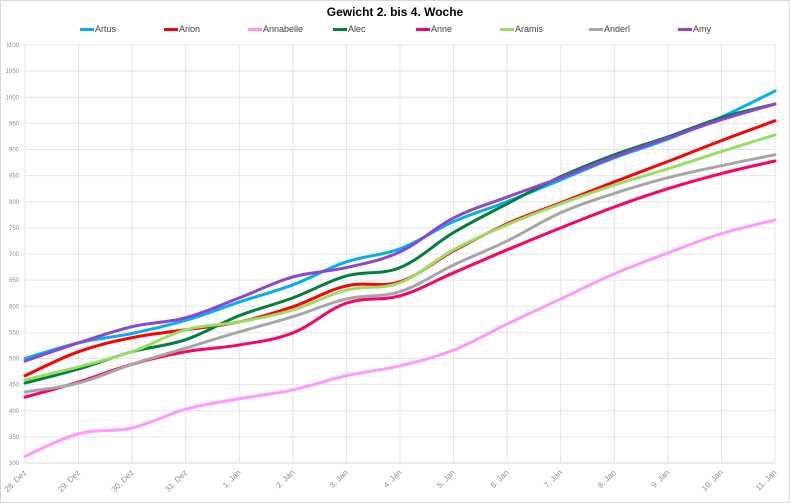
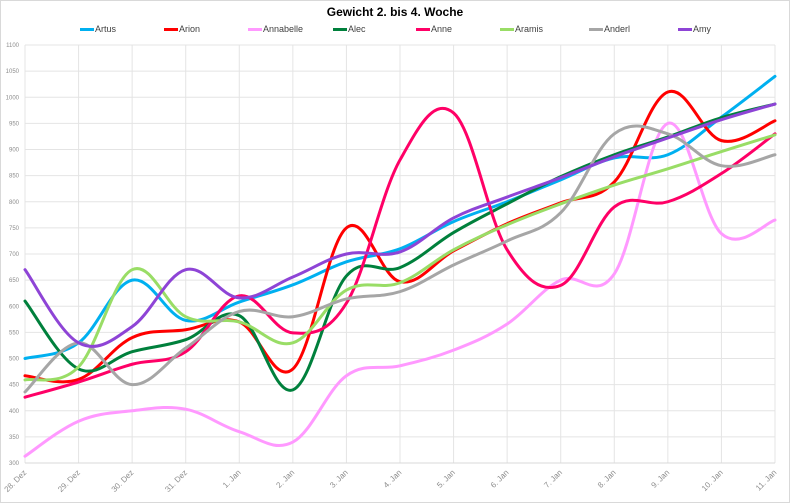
Alec/28. Dez: 450 -> 610
Amy/28. Dez: 500 -> 670
Arion/29. Dez: 510 -> 460
Annabelle/29. Dez: 360 -> 380
Anderl/29. Dez: 450 -> 530
Artus/30. Dez: 550 -> 650
Annabelle/30. Dez: 370 -> 400
Aramis/30. Dez: 510 -> 670
Anderl/30. Dez: 490 -> 450
Aramis/31. Dez: 560 -> 580
Amy/31. Dez: 580 -> 670
Annabelle/1. Jan: 420 -> 360
Anne/1. Jan: 530 -> 620
Anderl/1. Jan: 550 -> 590
Arion/2. Jan: 600 -> 480
Annabelle/2. Jan: 440 -> 340
Alec/2. Jan: 620 -> 440
Aramis/2. Jan: 590 -> 530
Arion/3. Jan: 640 -> 750
Amy/3. Jan: 670 -> 700
Anne/4. Jan: 620 -> 880
Anne/5. Jan: 660 -> 970
Annabelle/7. Jan: 610 -> 650
Anne/7. Jan: 750 -> 640
Anderl/8. Jan: 820 -> 930
Artus/9. Jan: 920 -> 890
Arion/9. Jan: 880 -> 1010
Annabelle/9. Jan: 700 -> 950
Anne/9. Jan: 820 -> 800
Anderl/9. Jan: 850 -> 930
Artus/11. Jan: 1010 -> 1040
Anne/11. Jan: 880 -> 930
